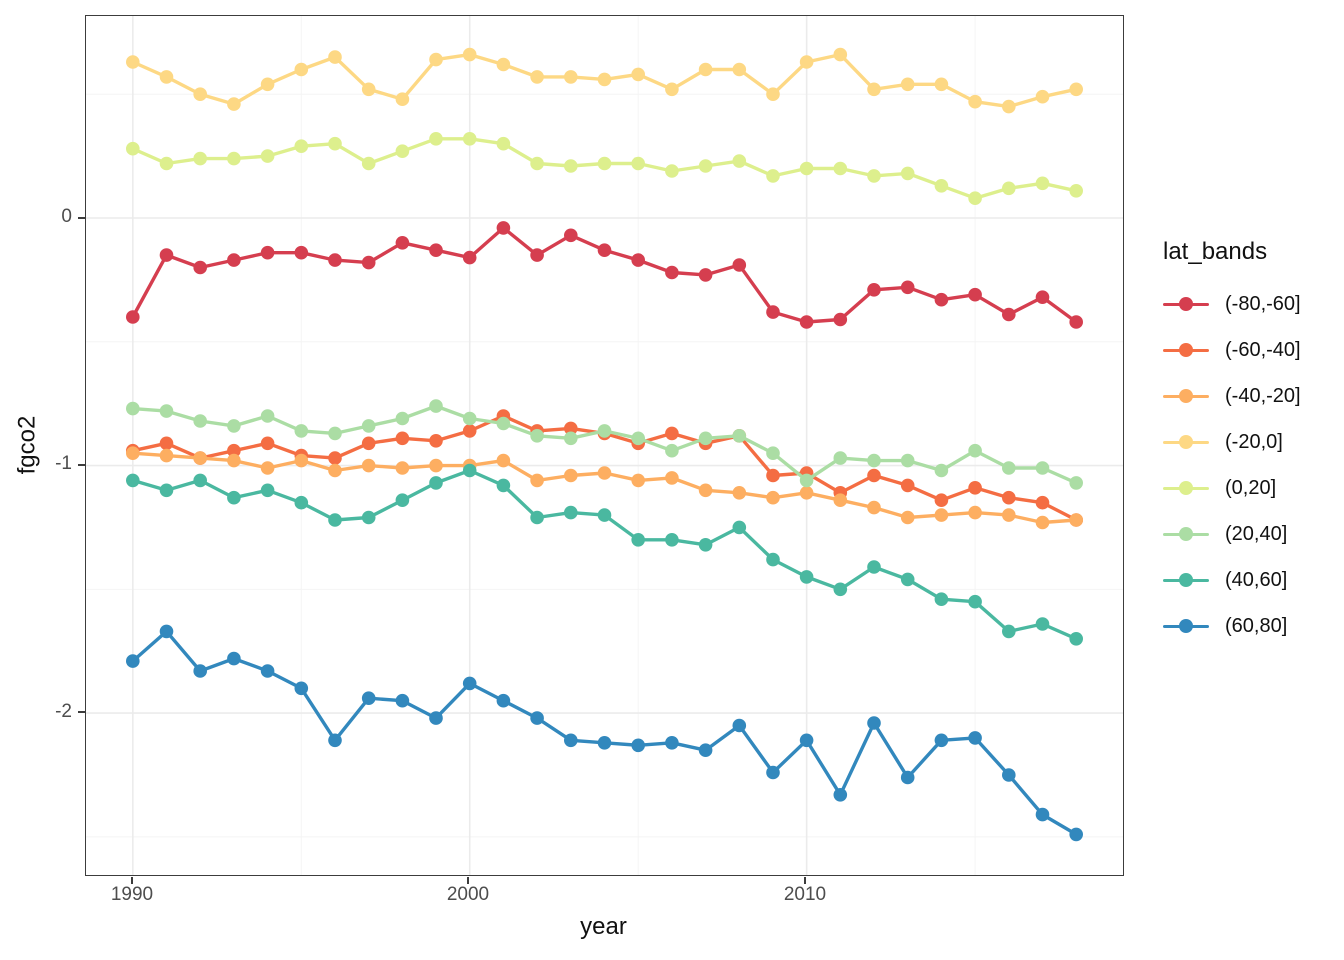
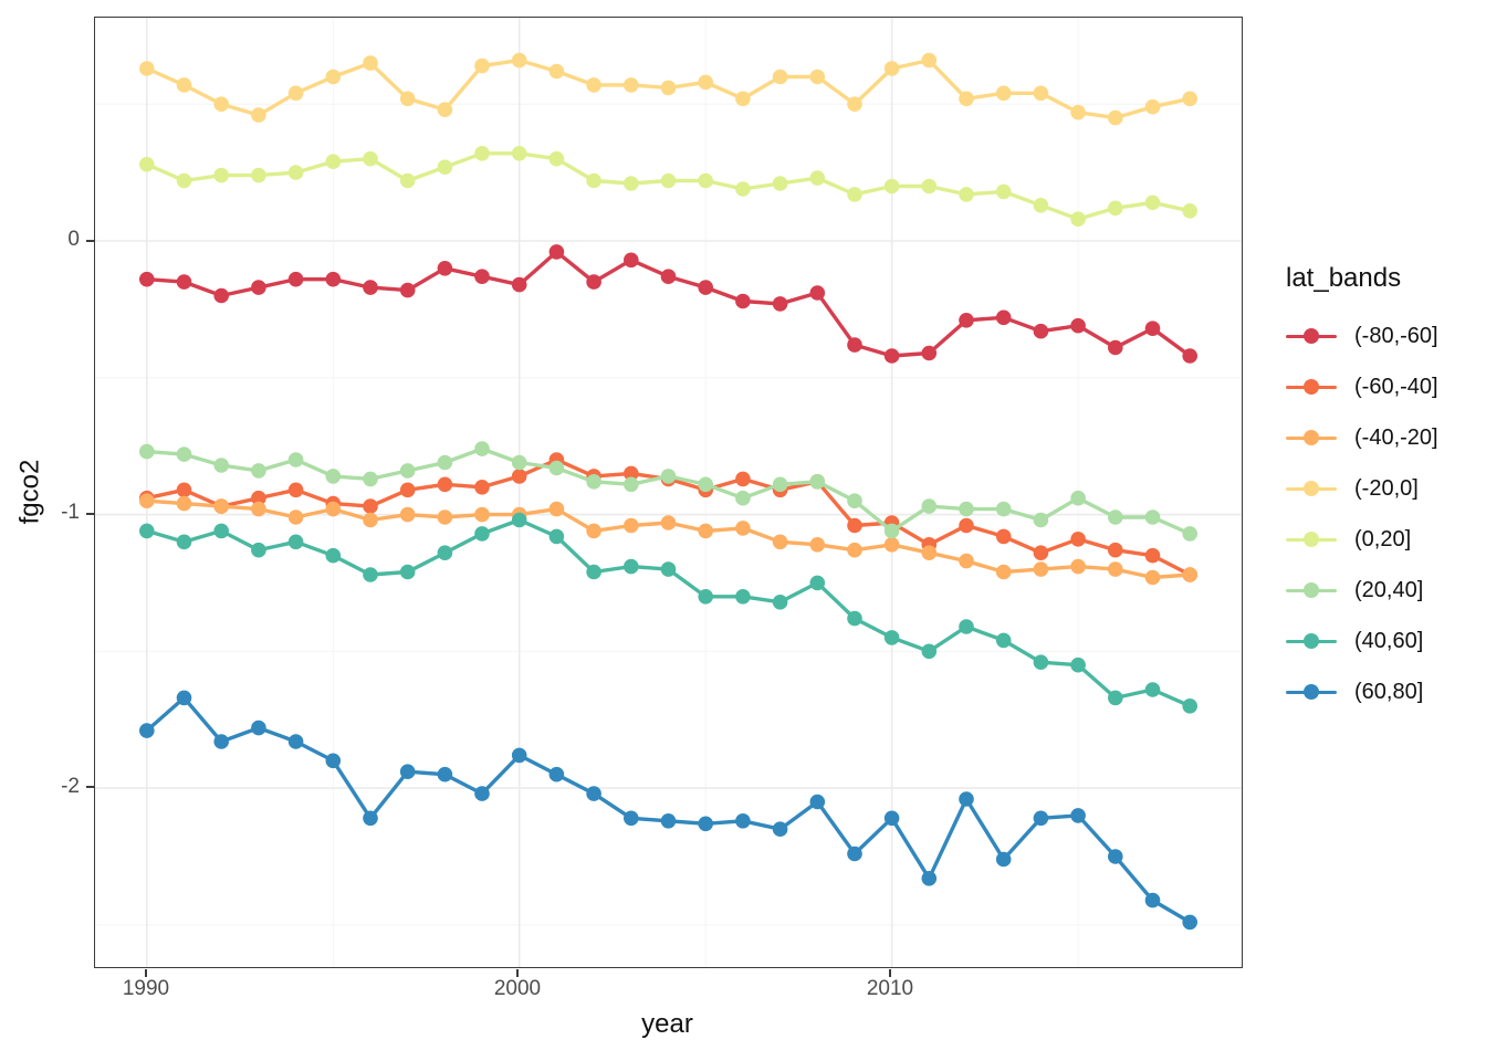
(-80,-60]/1990: -0.40 -> -0.14
